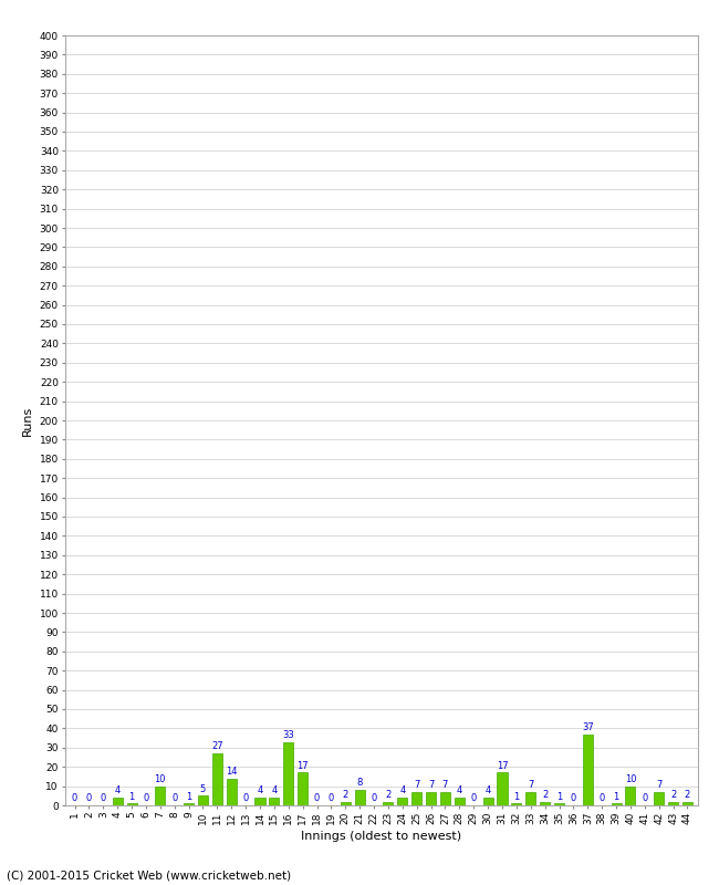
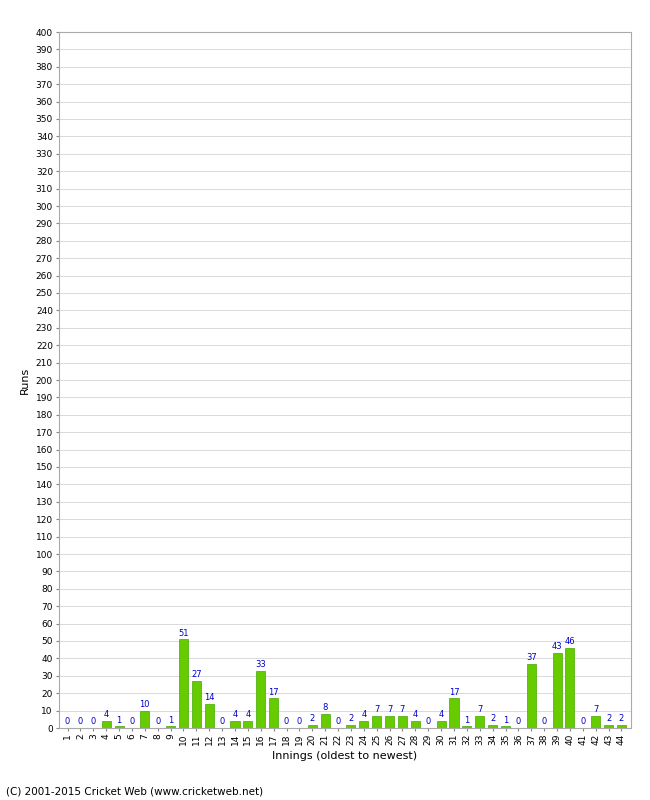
10: 5 -> 51
39: 1 -> 43
40: 10 -> 46
